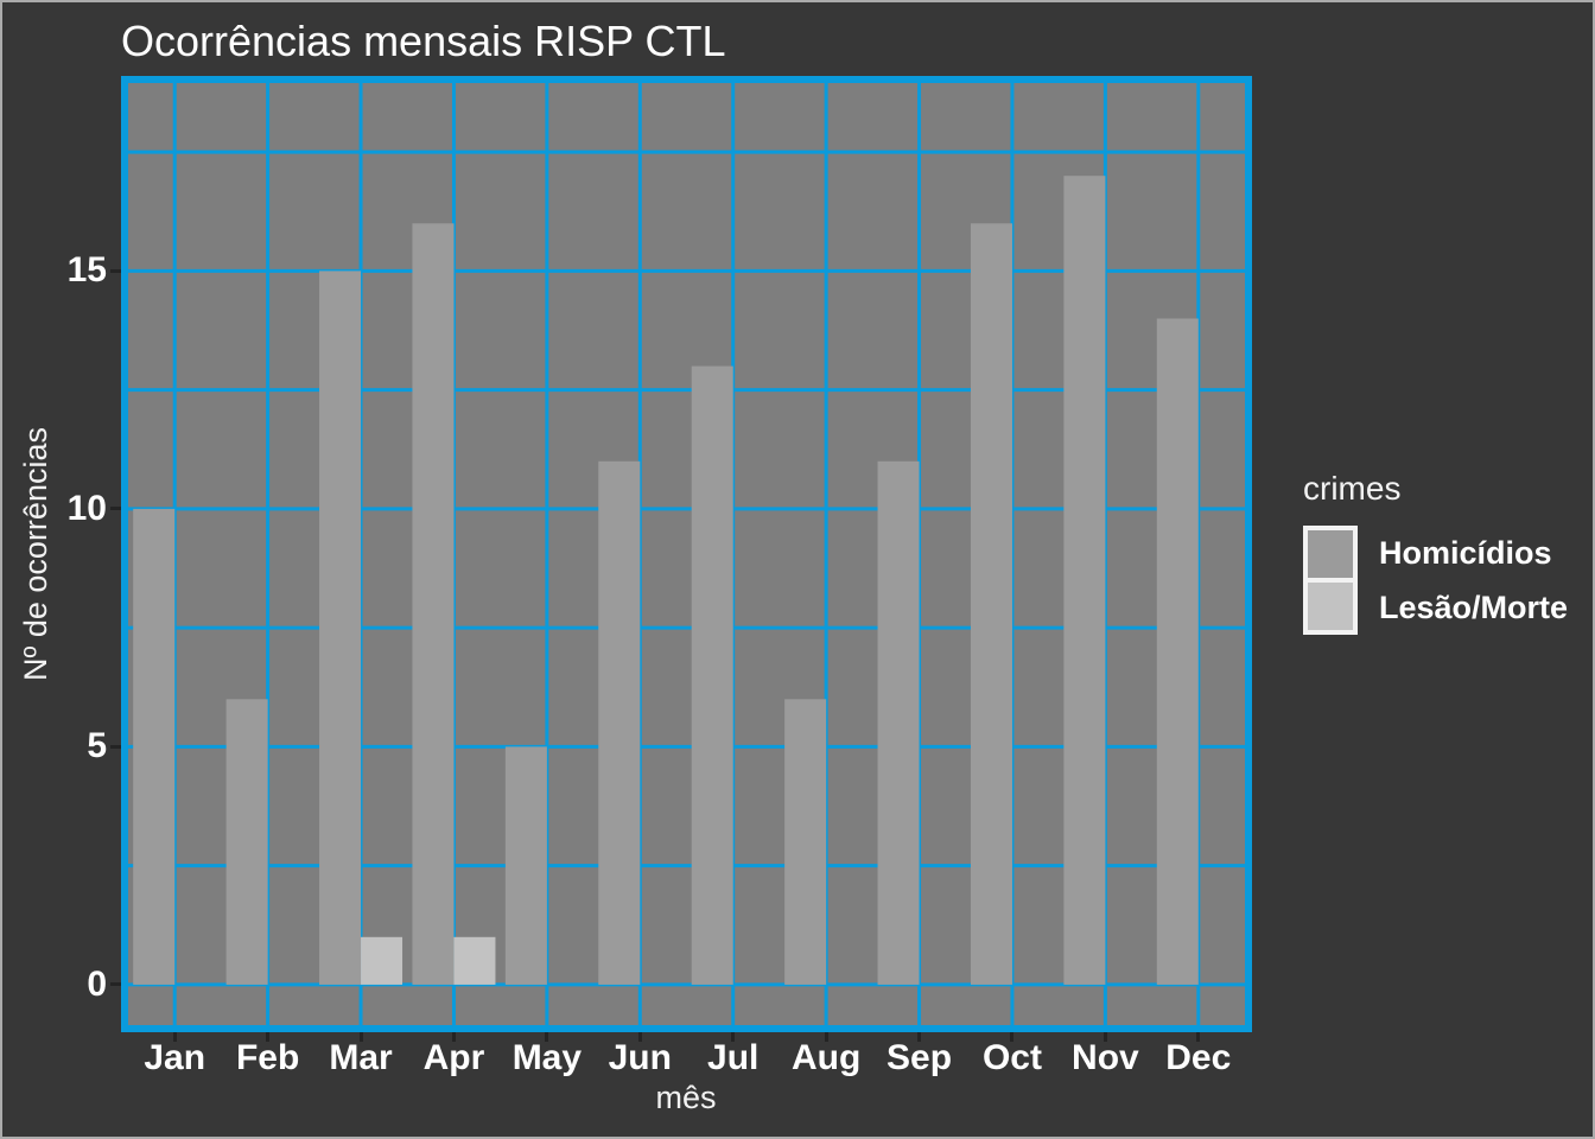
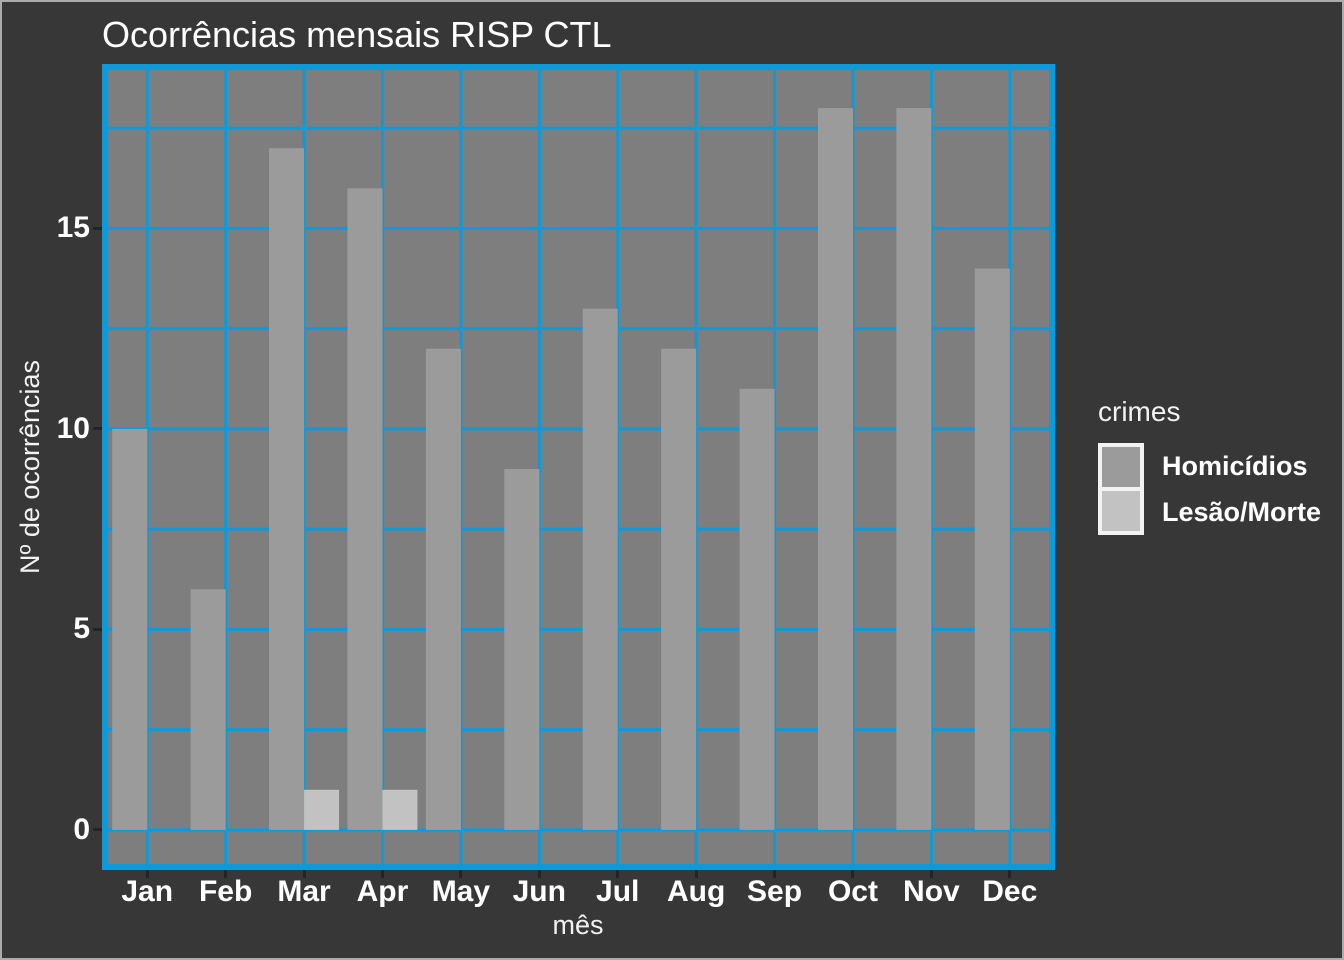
Homicídios/Mar: 15 -> 17
Homicídios/May: 5 -> 12
Homicídios/Jun: 11 -> 9
Homicídios/Aug: 6 -> 12
Homicídios/Oct: 16 -> 18
Homicídios/Nov: 17 -> 18
